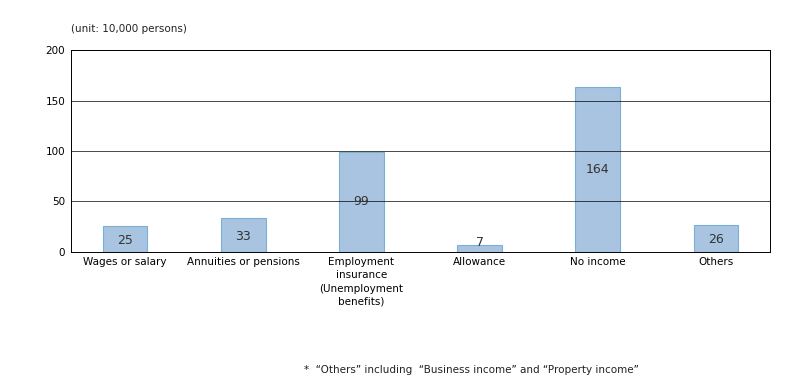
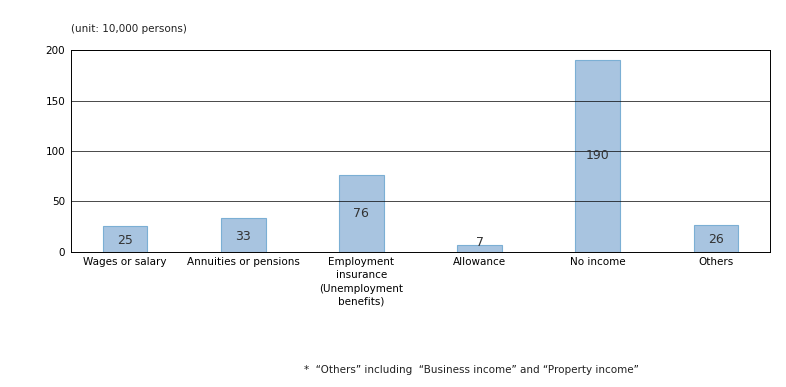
Employment insurance (Unemployment benefits): 99 -> 76
No income: 164 -> 190
